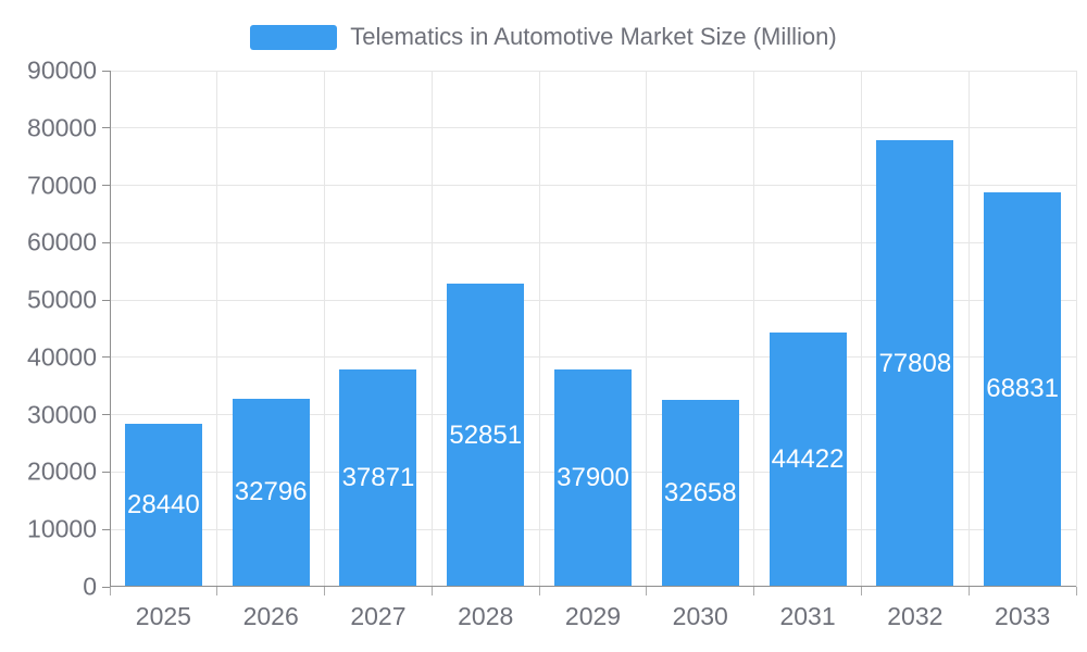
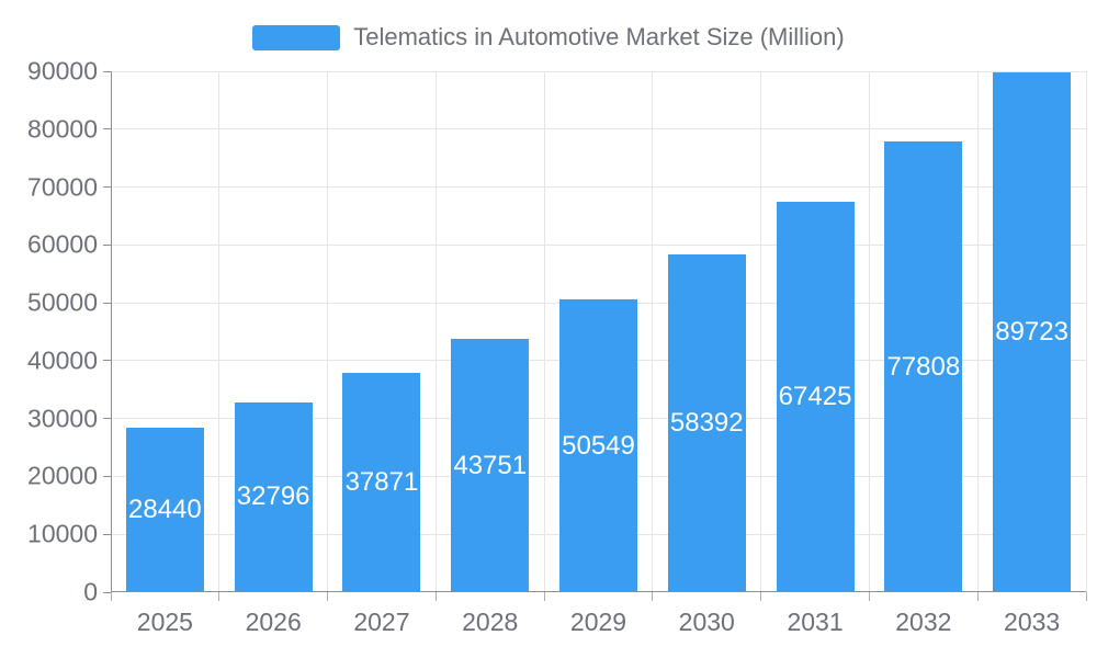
2028: 52851 -> 43751
2029: 37900 -> 50549
2030: 32658 -> 58392
2031: 44422 -> 67425
2033: 68831 -> 89723
